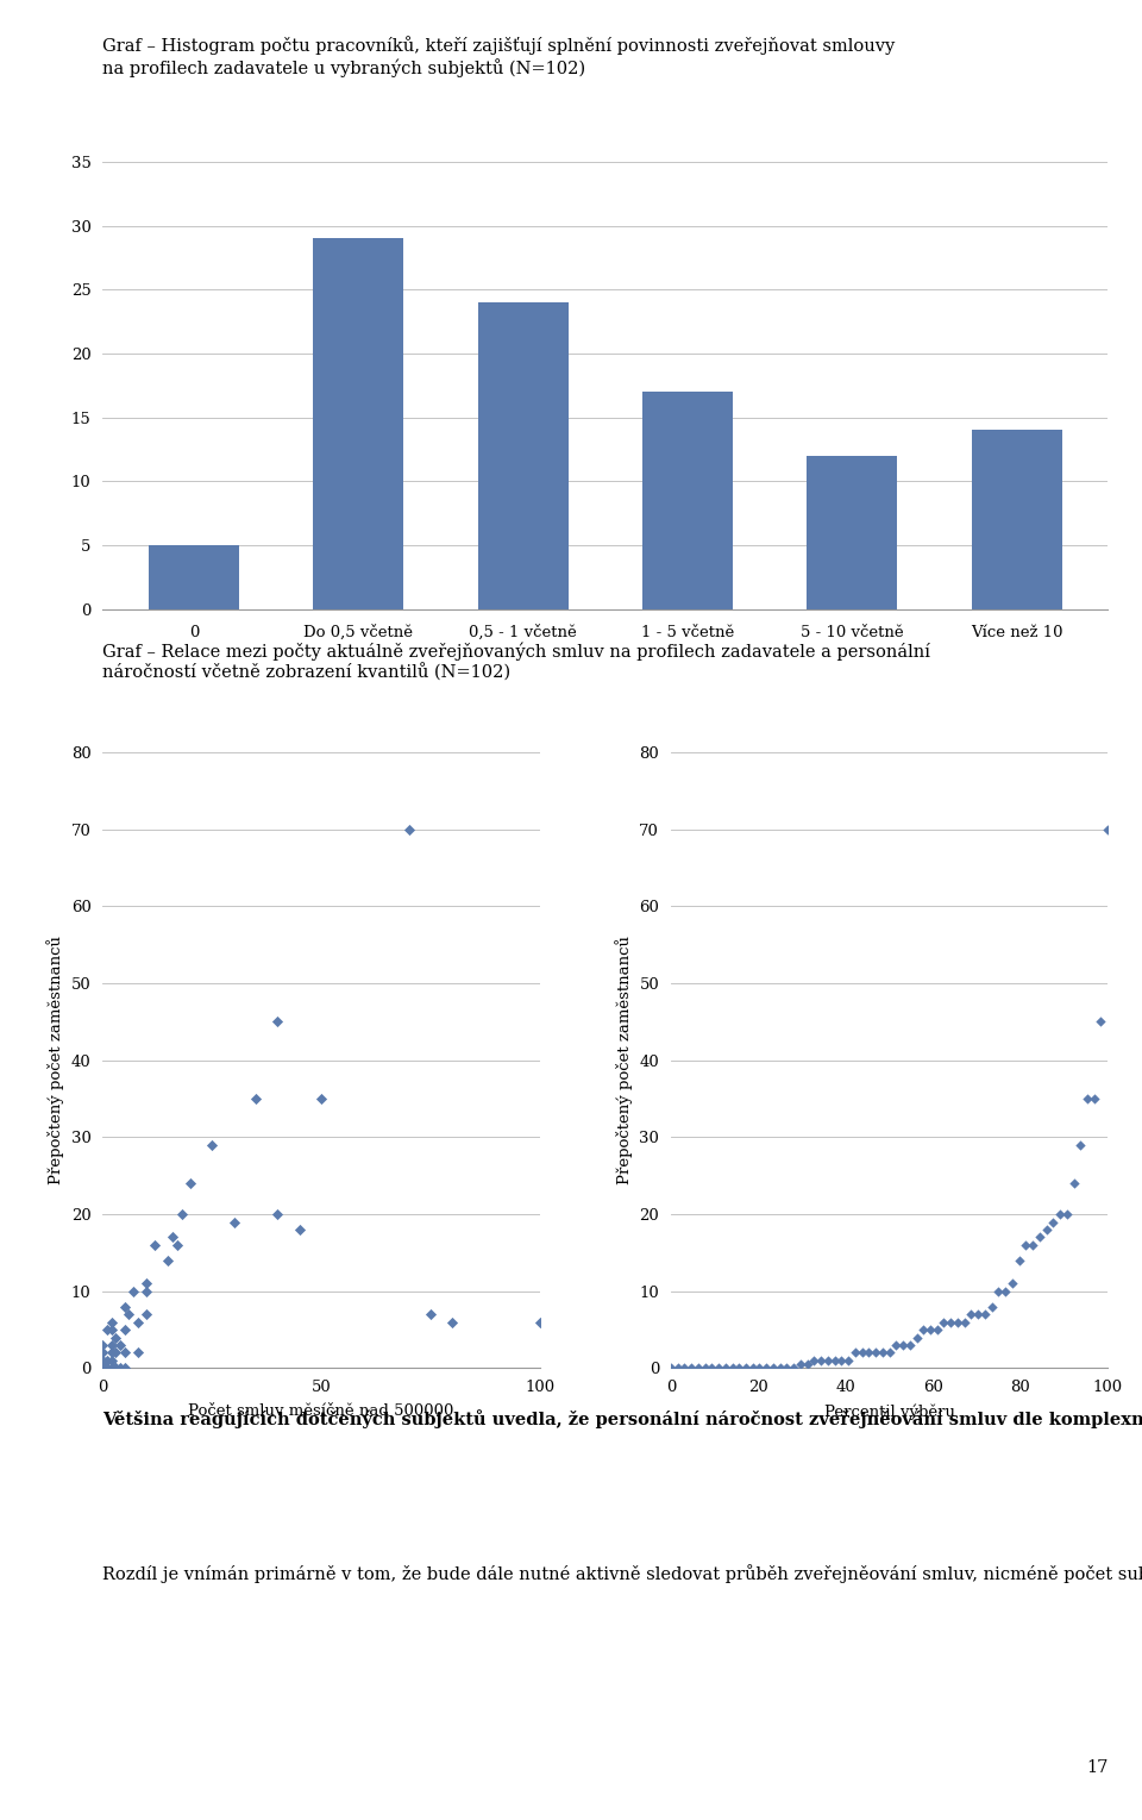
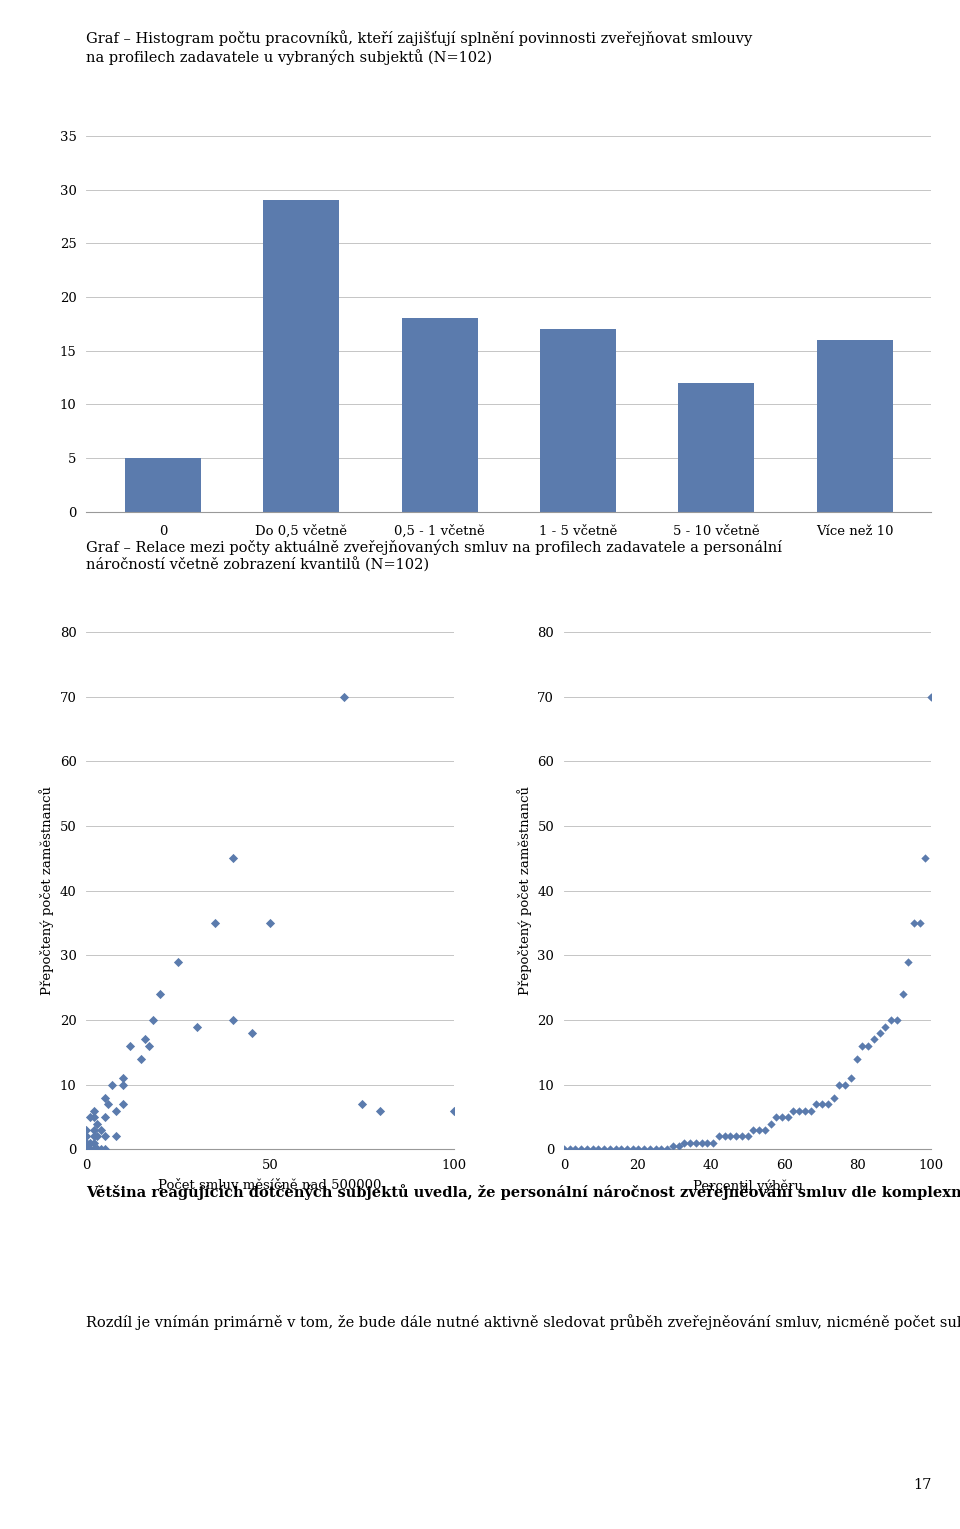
0,5 - 1 včetně: 24 -> 18
Více než 10: 14 -> 16
